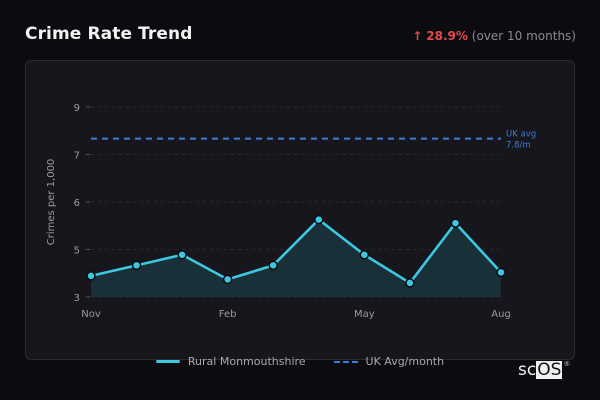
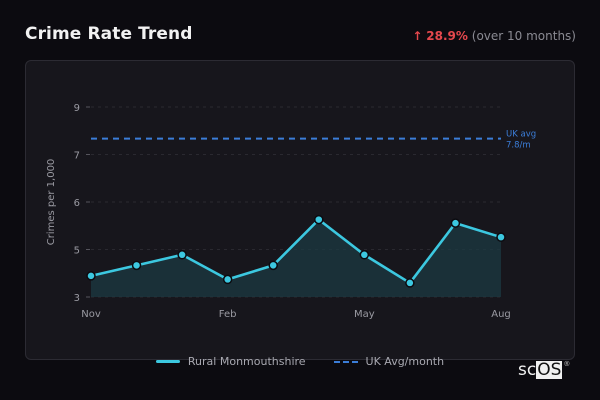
Rural Monmouthshire/Aug: 4.0 -> 5.0
